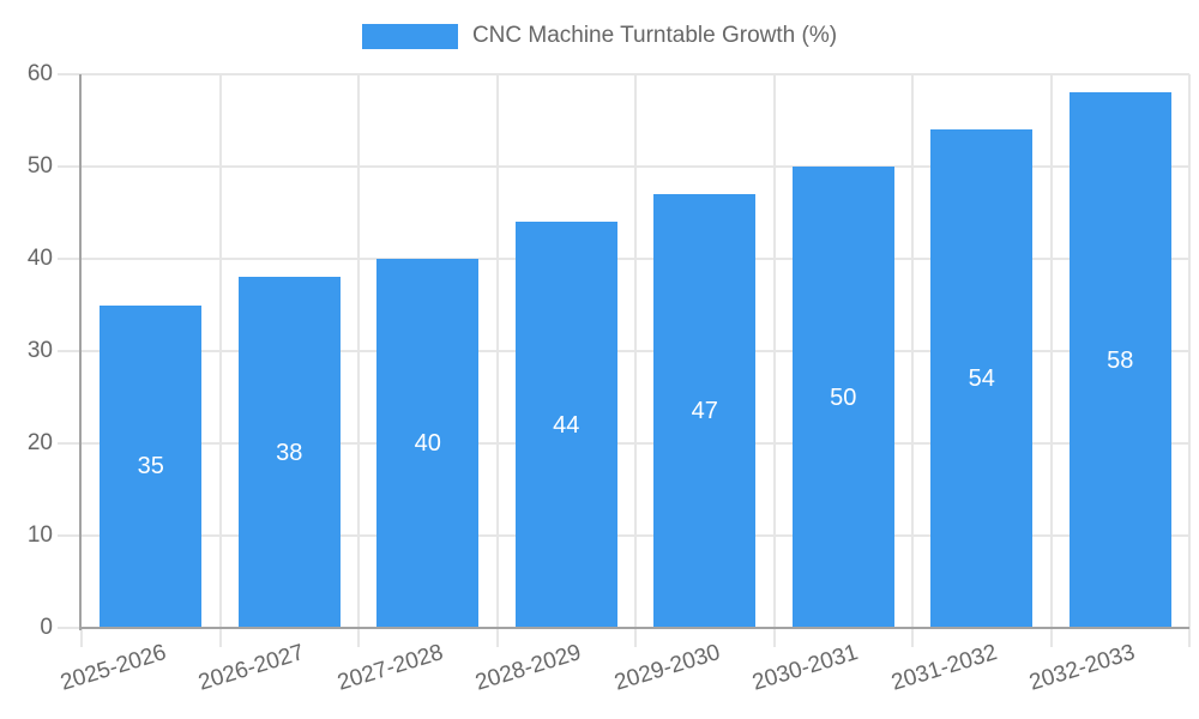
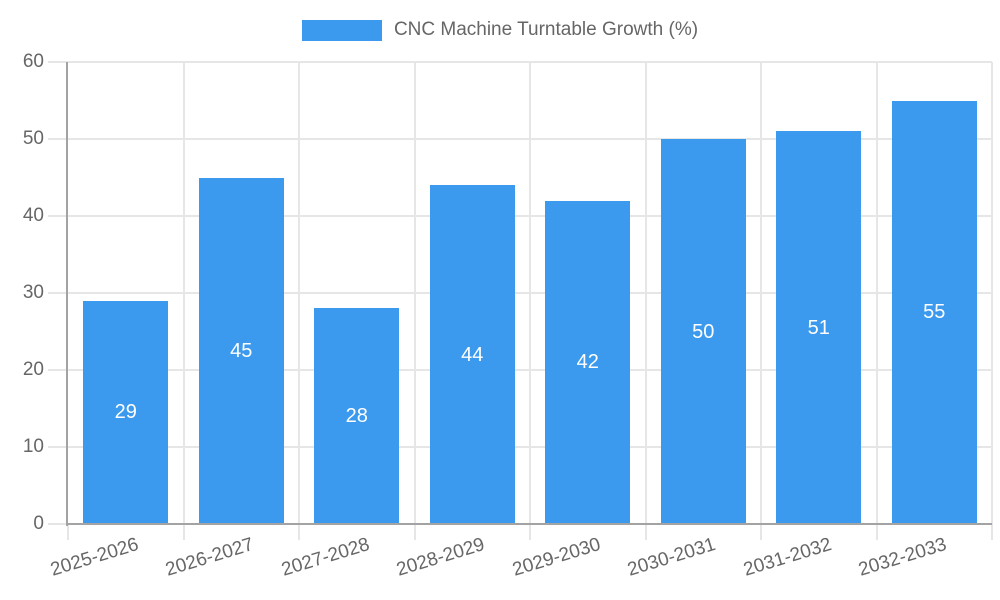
2025-2026: 35 -> 29
2026-2027: 38 -> 45
2027-2028: 40 -> 28
2029-2030: 47 -> 42
2031-2032: 54 -> 51
2032-2033: 58 -> 55
